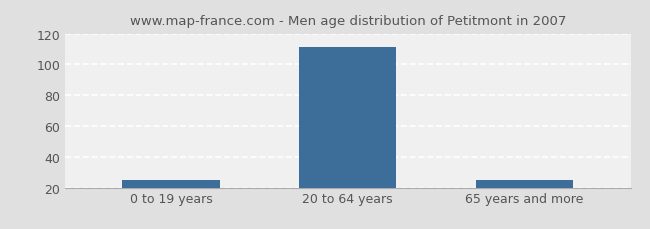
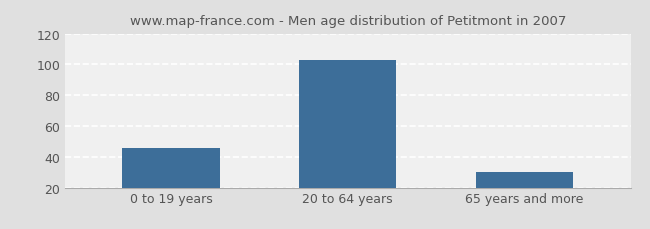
0 to 19 years: 25 -> 46
20 to 64 years: 111 -> 103
65 years and more: 25 -> 30
